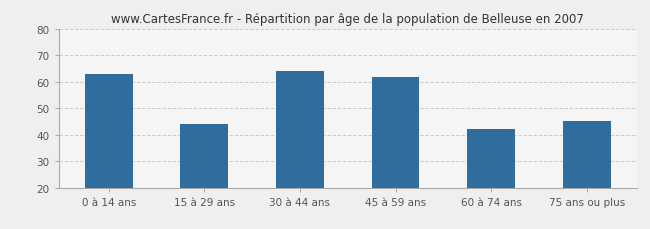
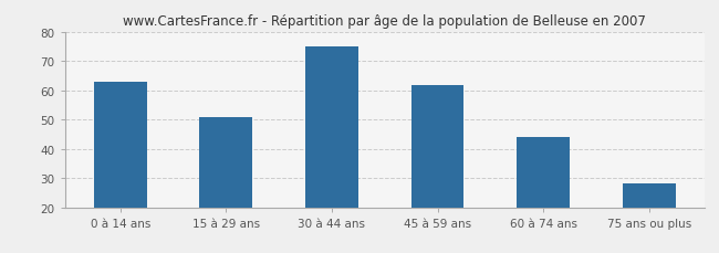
15 à 29 ans: 44 -> 51
30 à 44 ans: 64 -> 75
60 à 74 ans: 42 -> 44
75 ans ou plus: 45 -> 28
